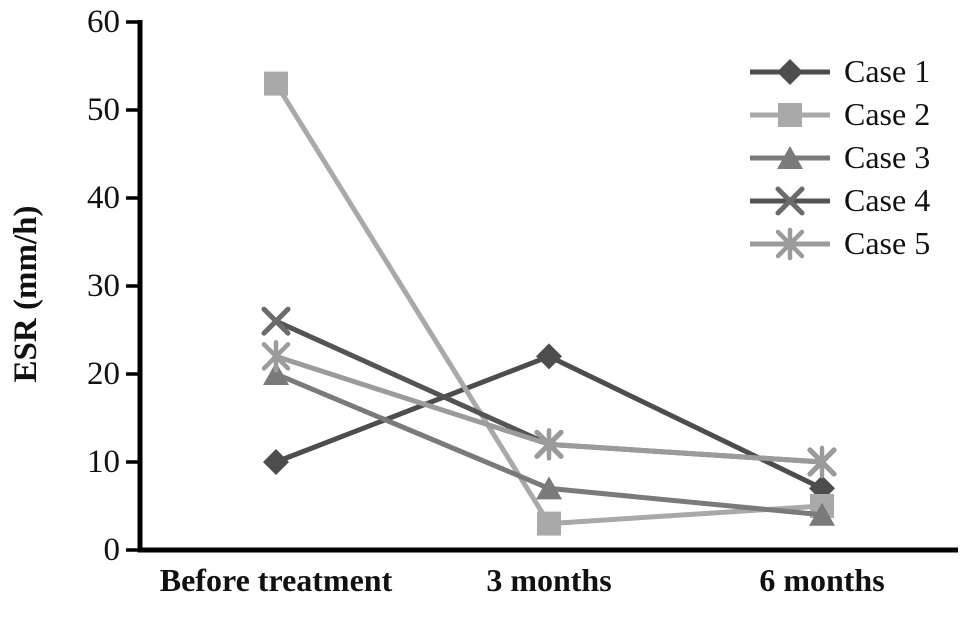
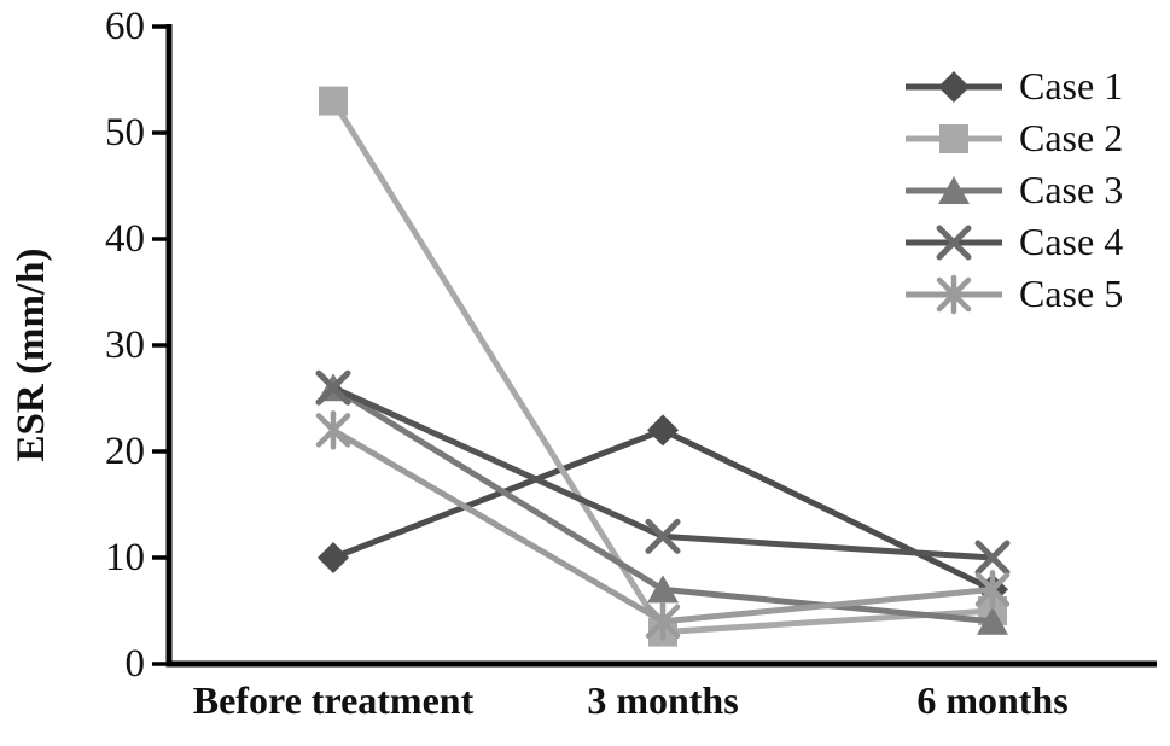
Case 3/Before treatment: 20 -> 26
Case 5/3 months: 12 -> 4
Case 5/6 months: 10 -> 7
